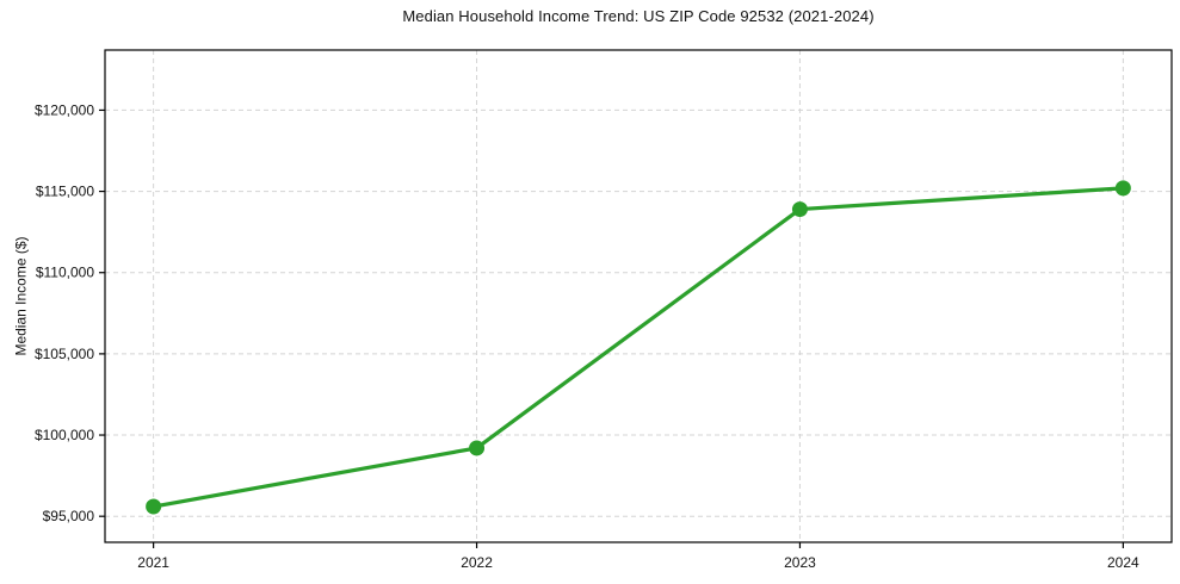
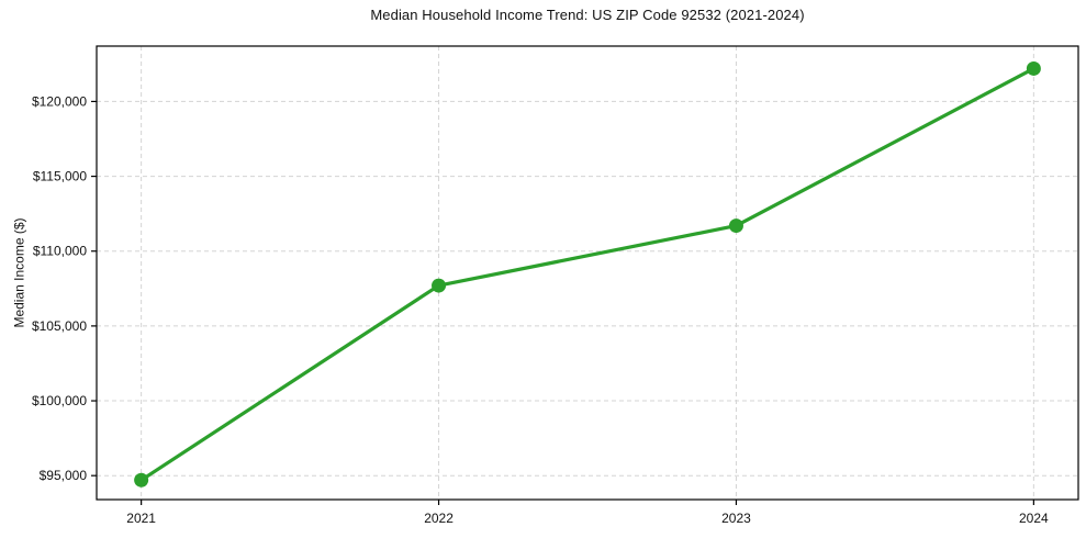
2021: $95600 -> $94700
2022: $99200 -> $107700
2023: $113900 -> $111700
2024: $115200 -> $122200
